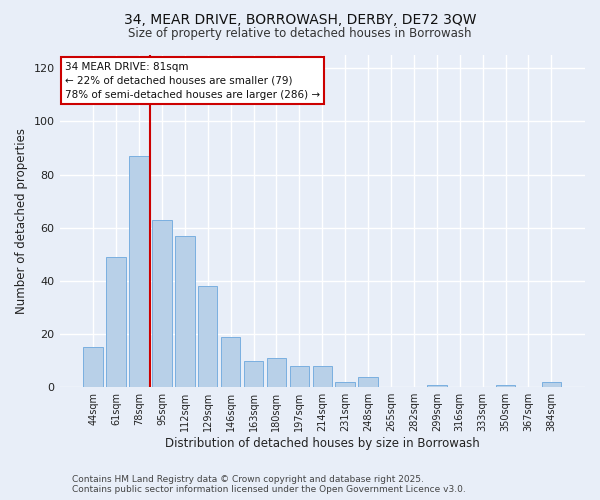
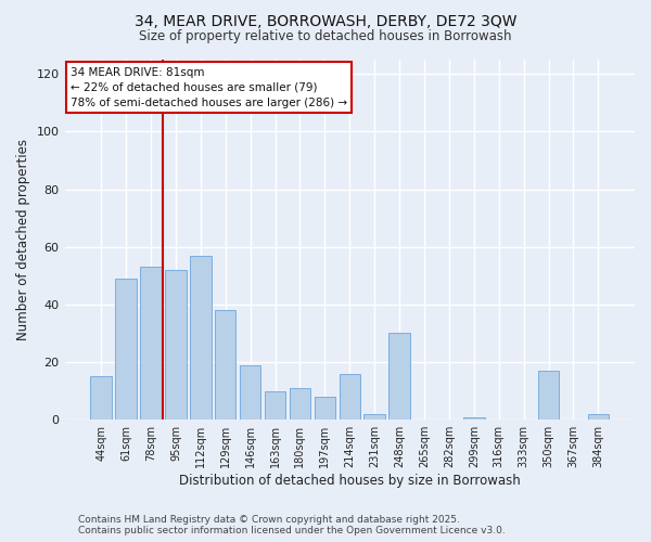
78sqm: 87 -> 53
95sqm: 63 -> 52
214sqm: 8 -> 16
248sqm: 4 -> 30
350sqm: 1 -> 17
